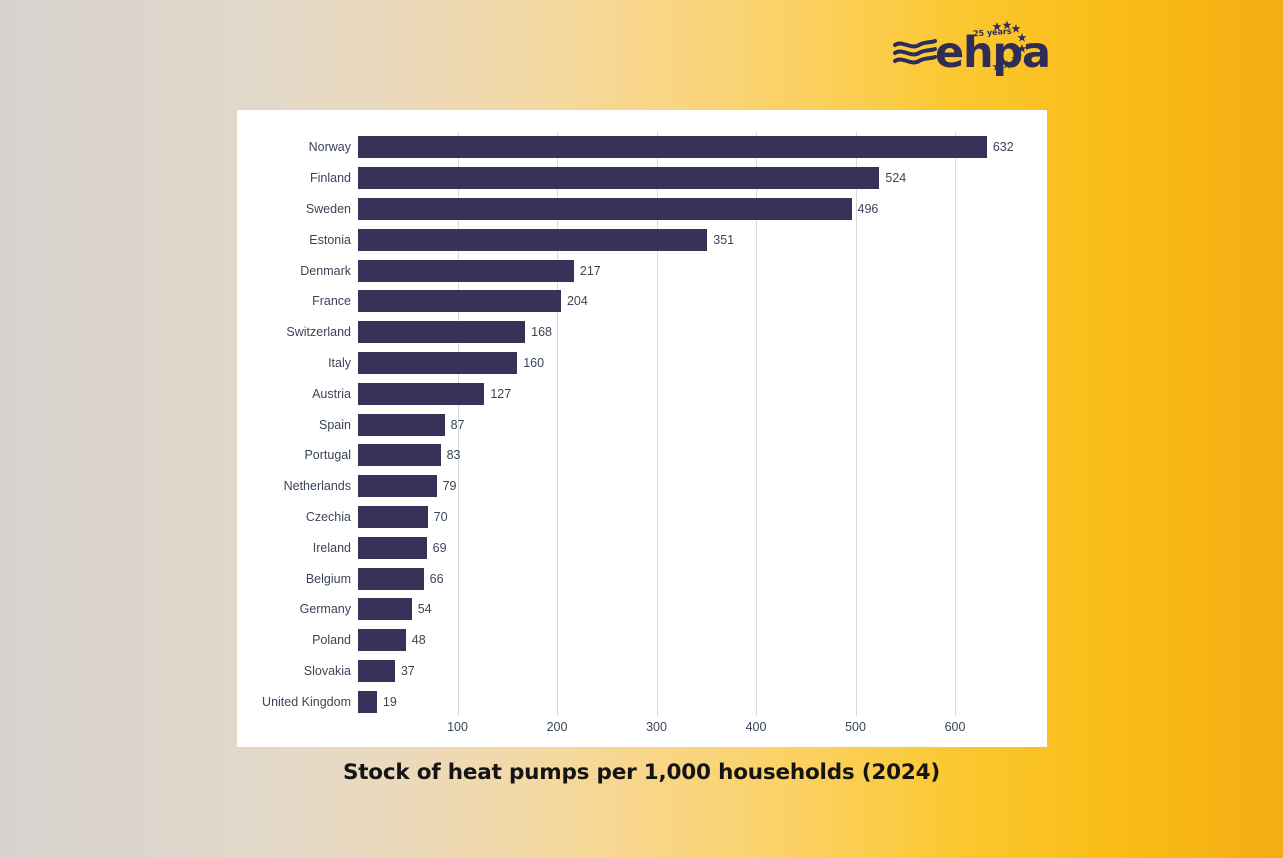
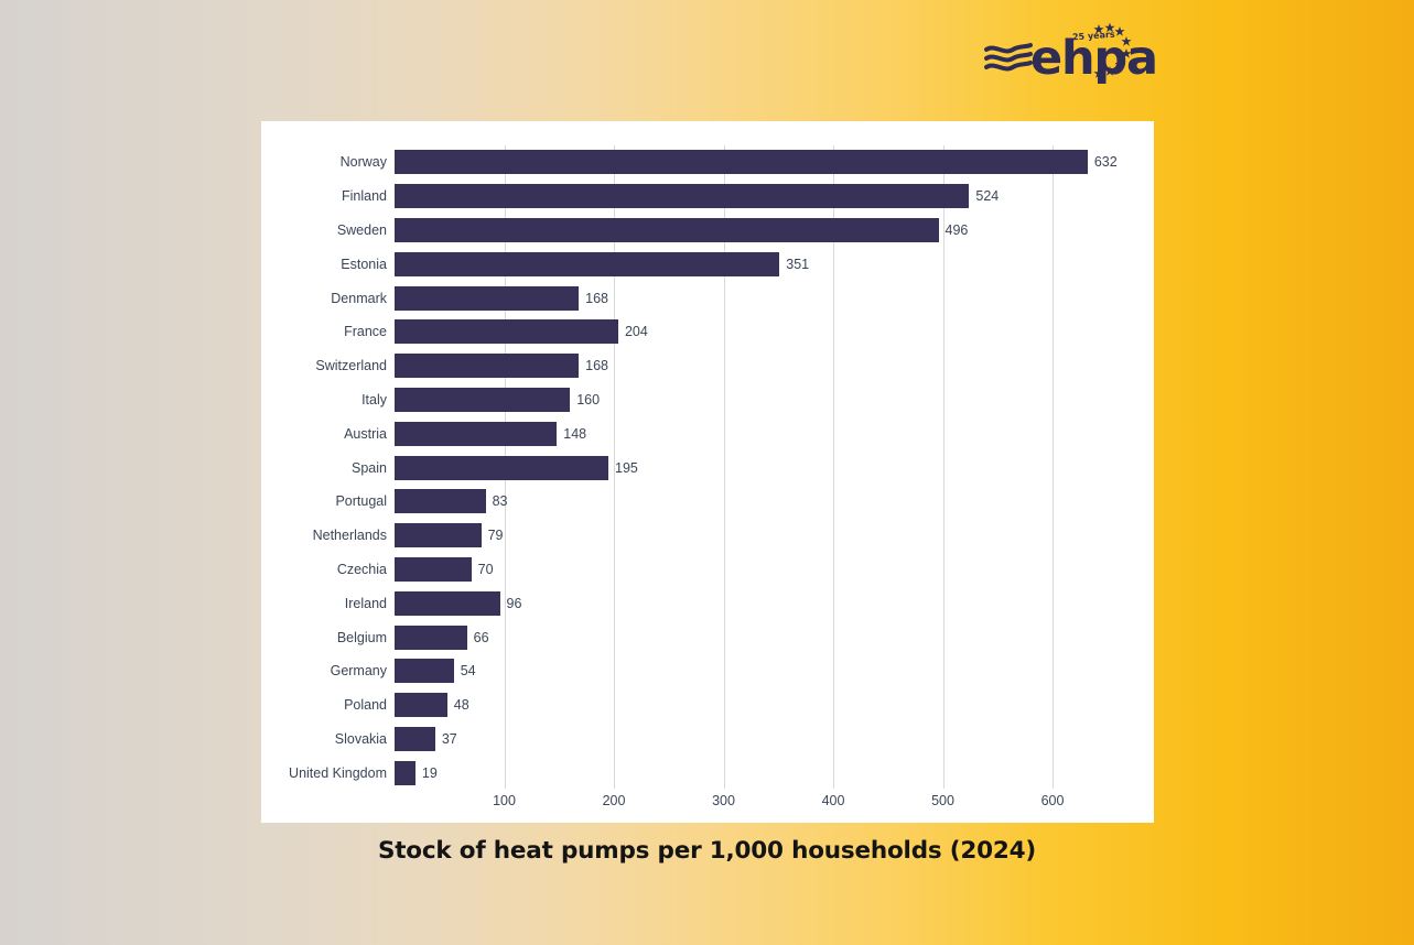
Denmark: 217 -> 168
Austria: 127 -> 148
Spain: 87 -> 195
Ireland: 69 -> 96
